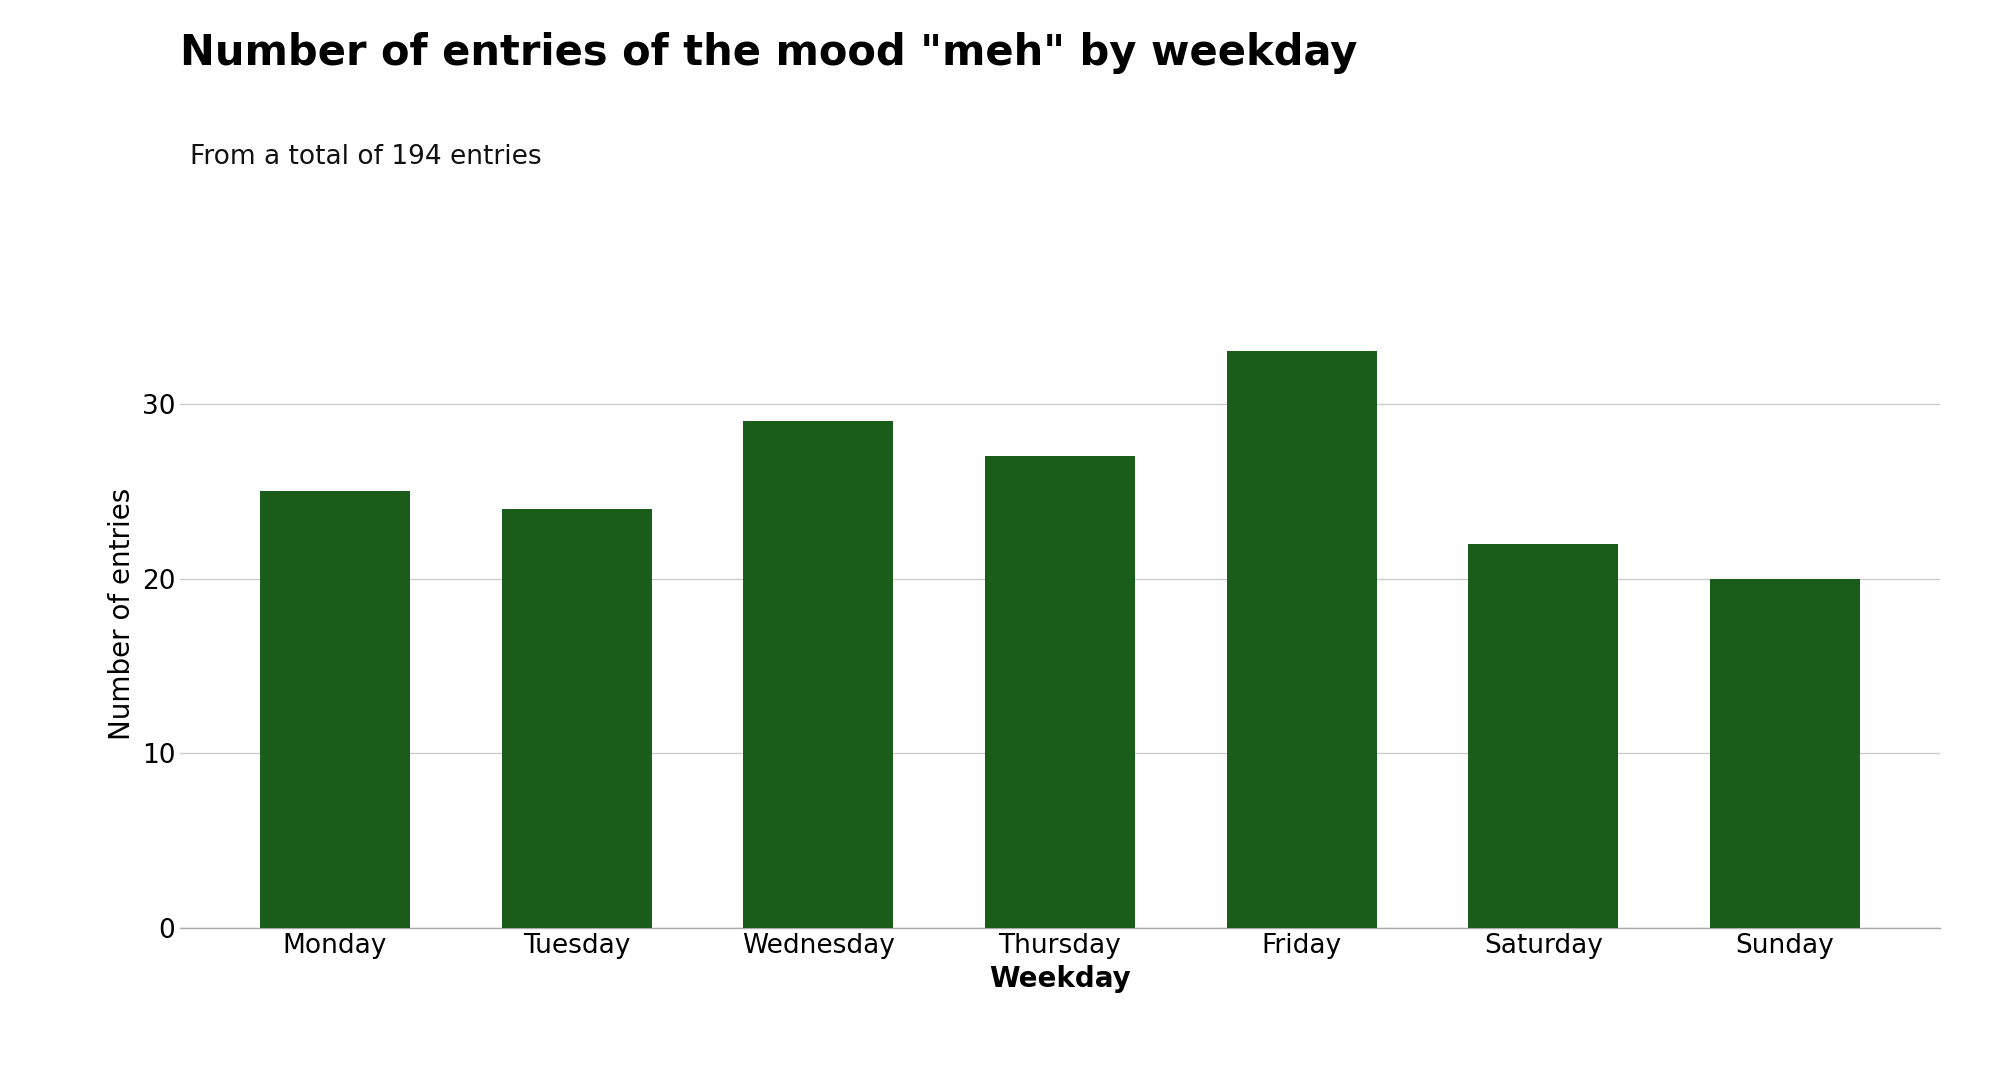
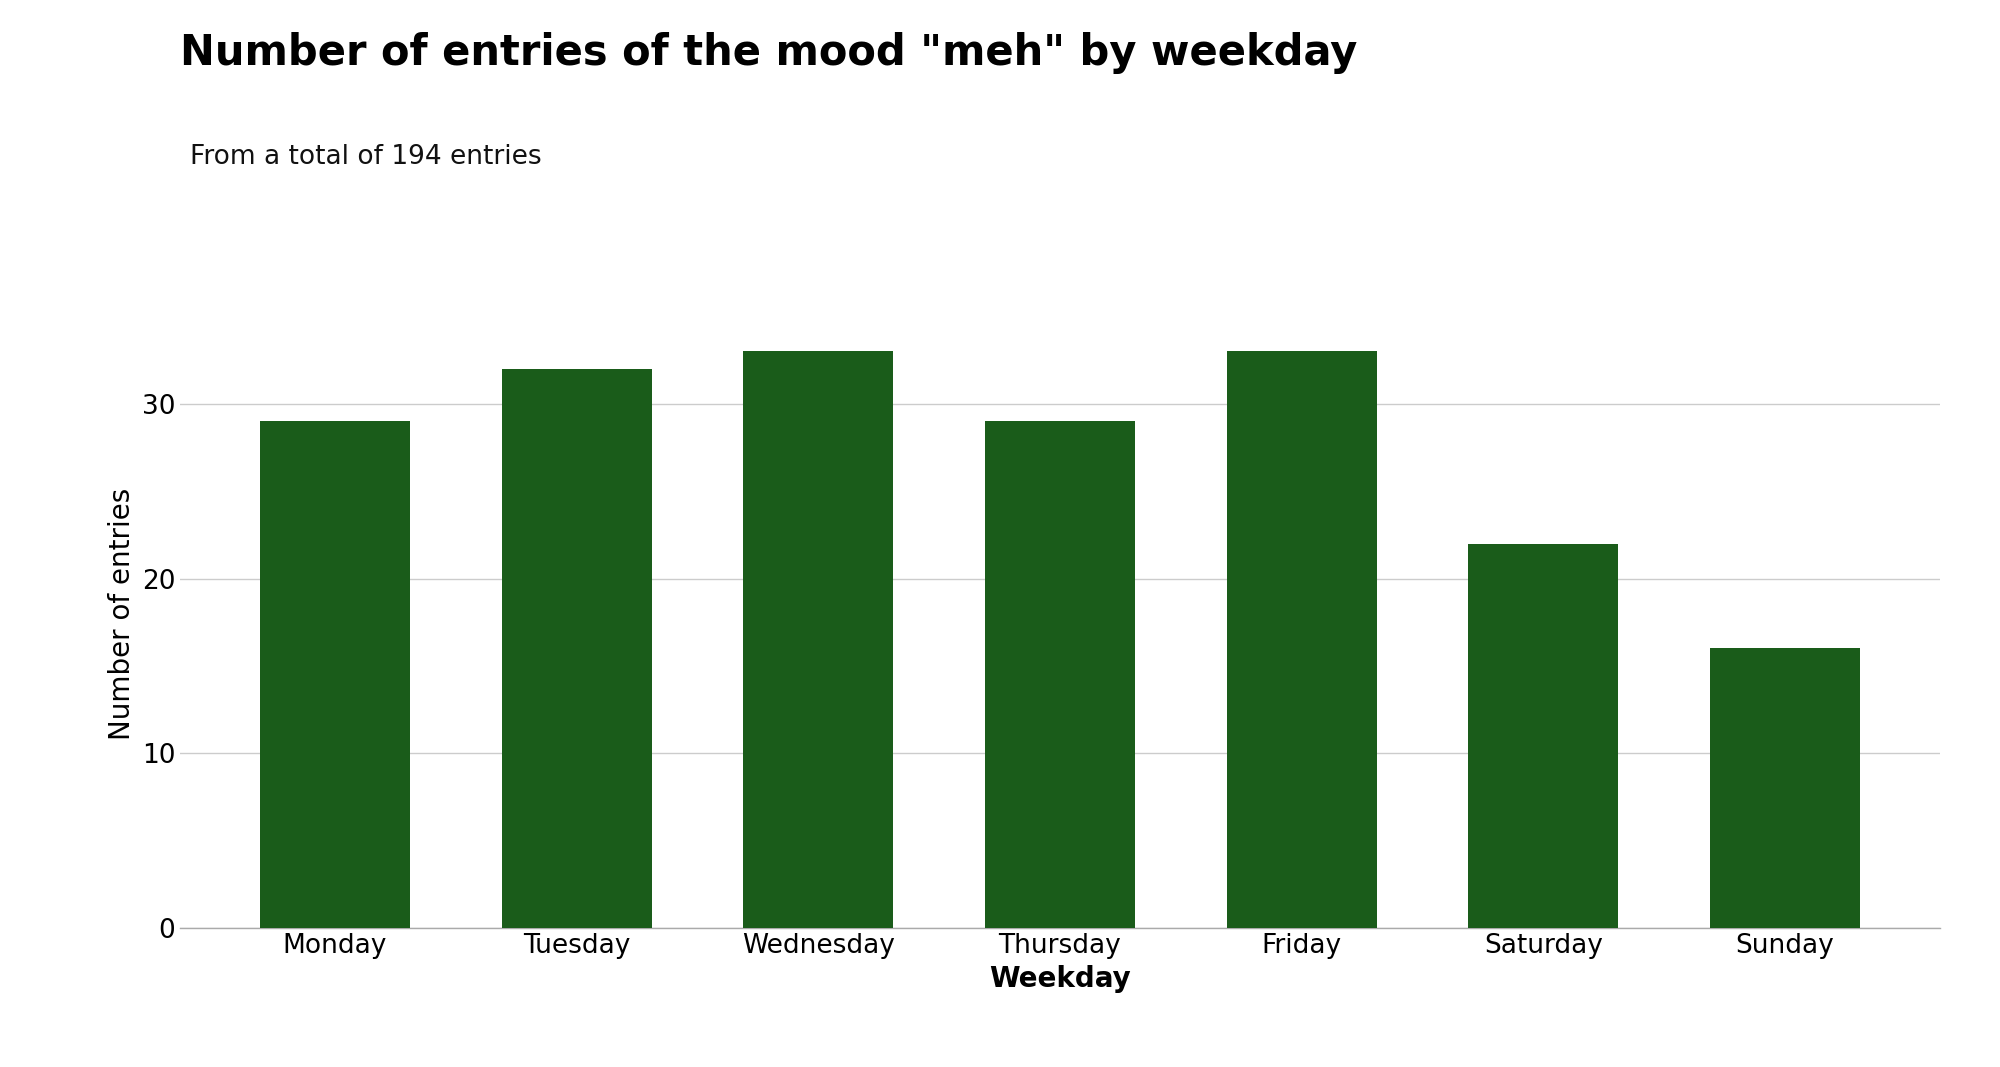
Monday: 25 -> 29
Tuesday: 24 -> 32
Wednesday: 29 -> 33
Thursday: 27 -> 29
Sunday: 20 -> 16
